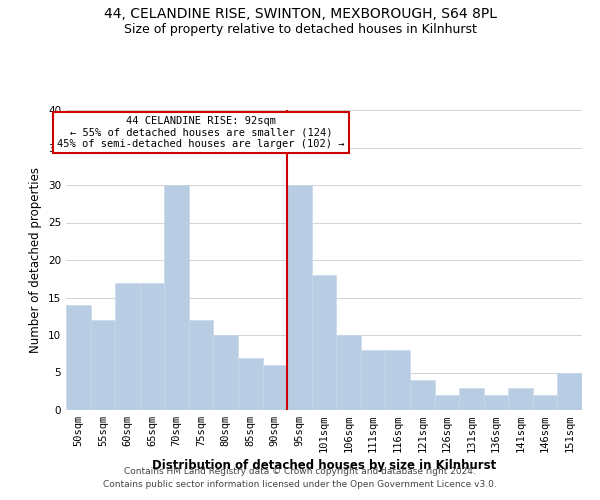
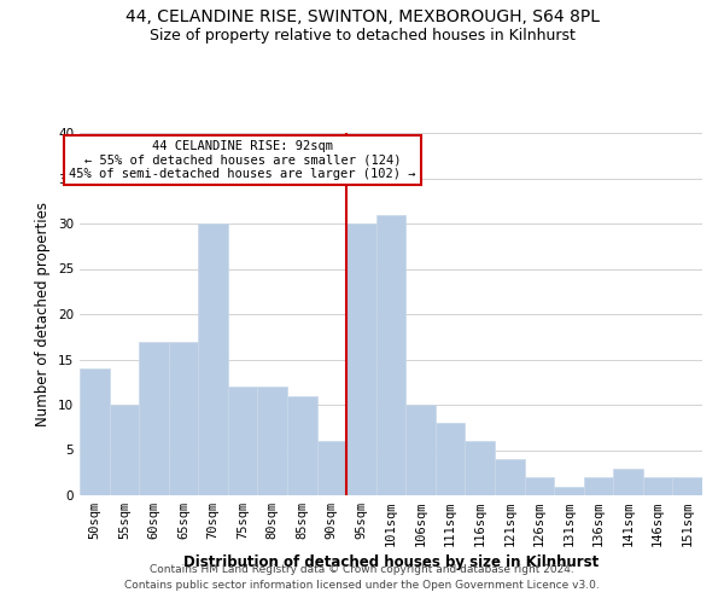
55sqm: 12 -> 10
80sqm: 10 -> 12
85sqm: 7 -> 11
101sqm: 18 -> 31
116sqm: 8 -> 6
131sqm: 3 -> 1
151sqm: 5 -> 2
